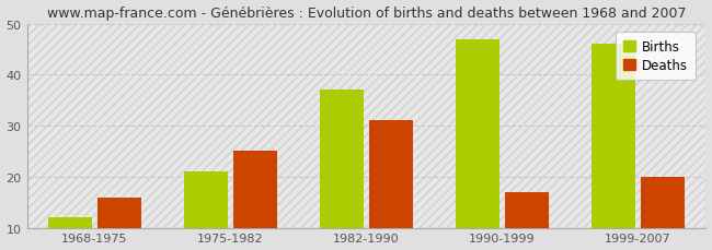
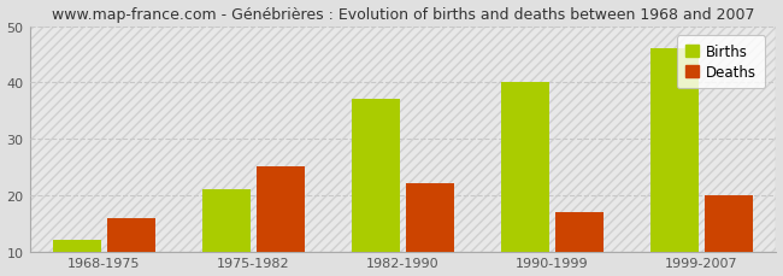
Deaths/1982-1990: 31 -> 22
Births/1990-1999: 47 -> 40
